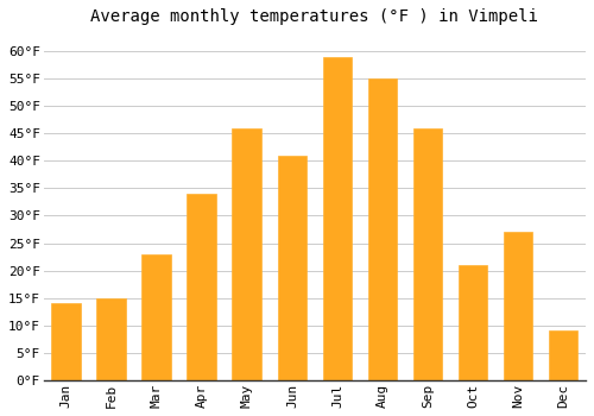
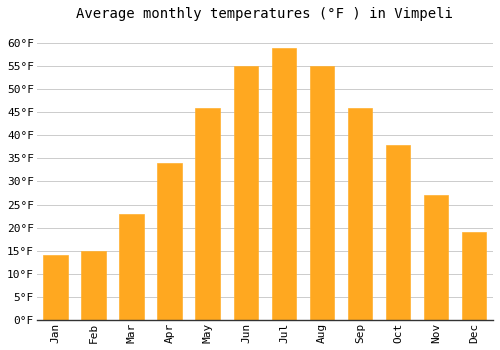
Jun: 41°F -> 55°F
Oct: 21°F -> 38°F
Dec: 9°F -> 19°F
